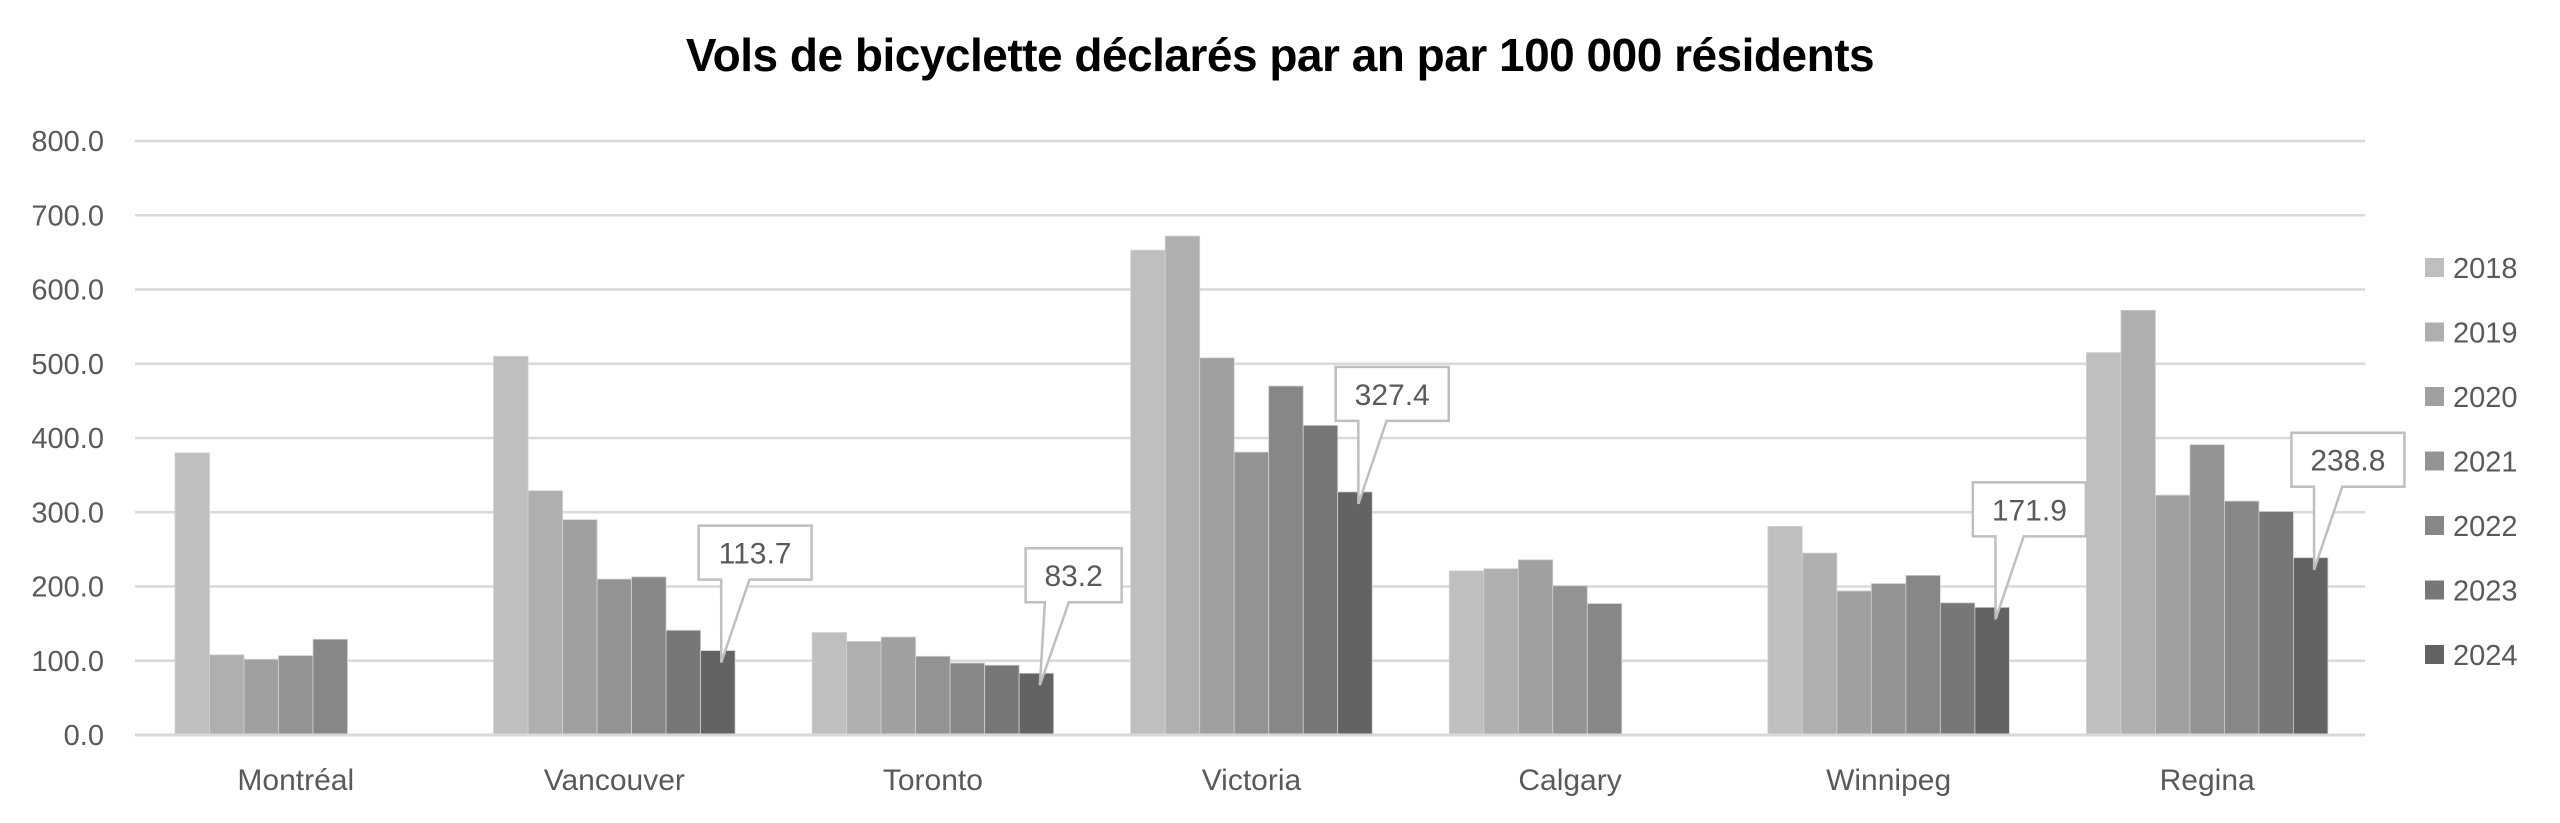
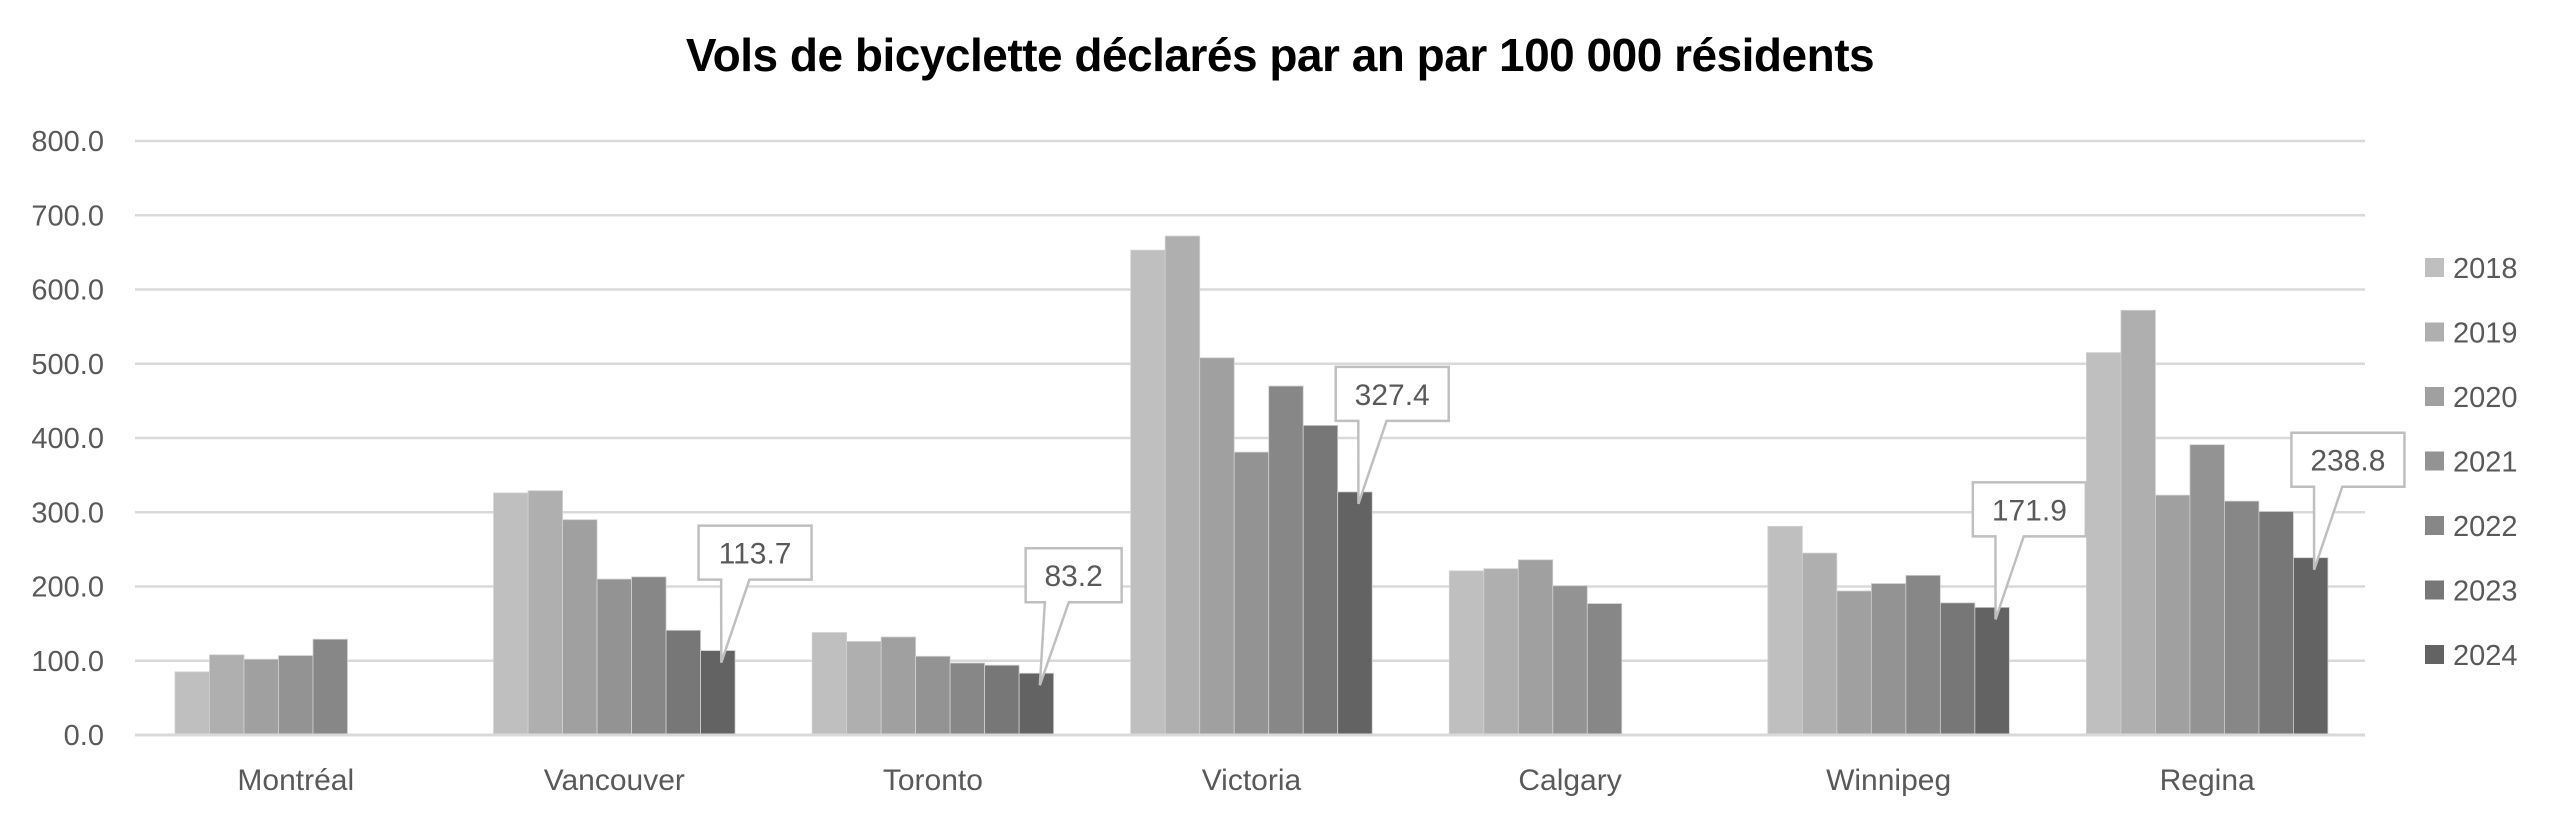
2018/Montréal: 380 -> 80
2018/Vancouver: 510 -> 330
